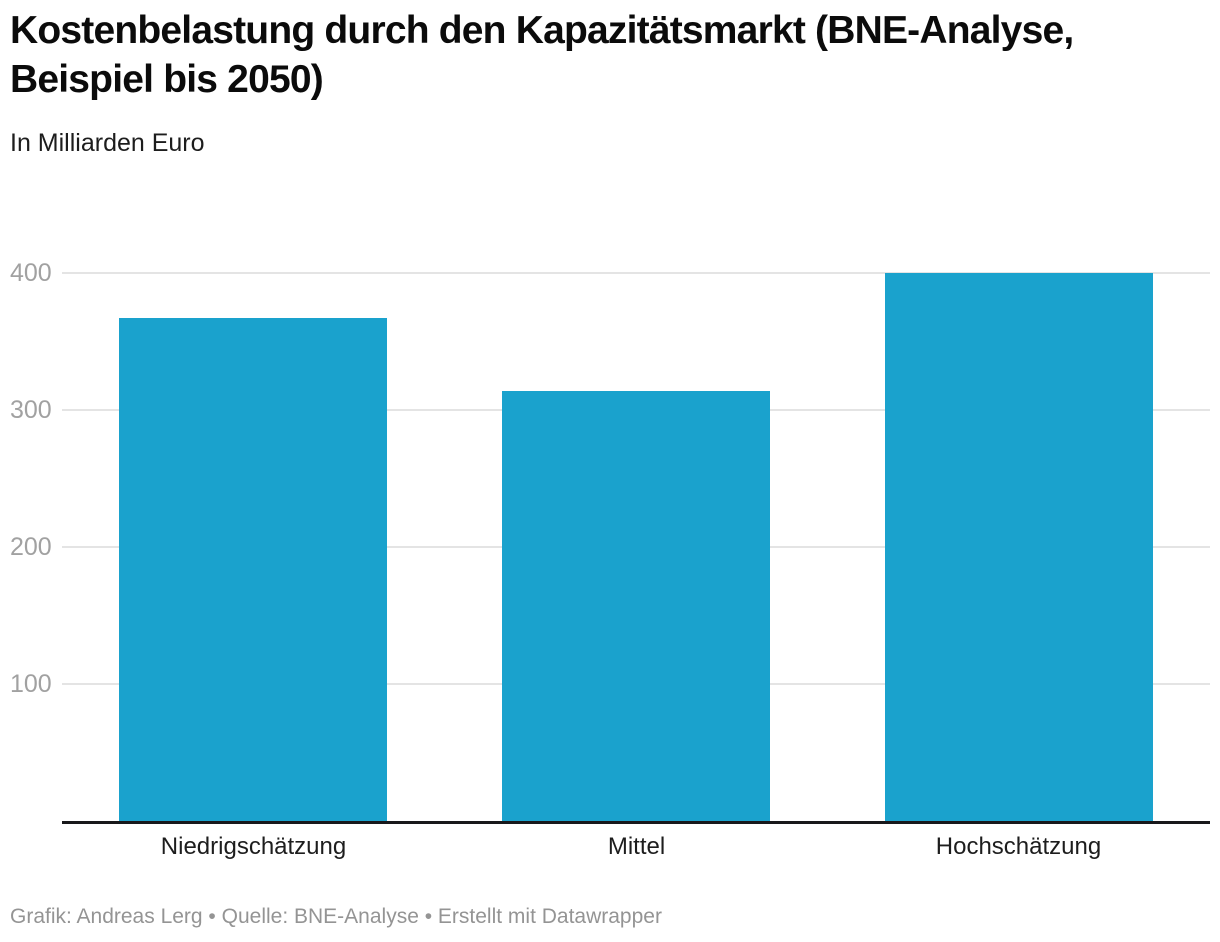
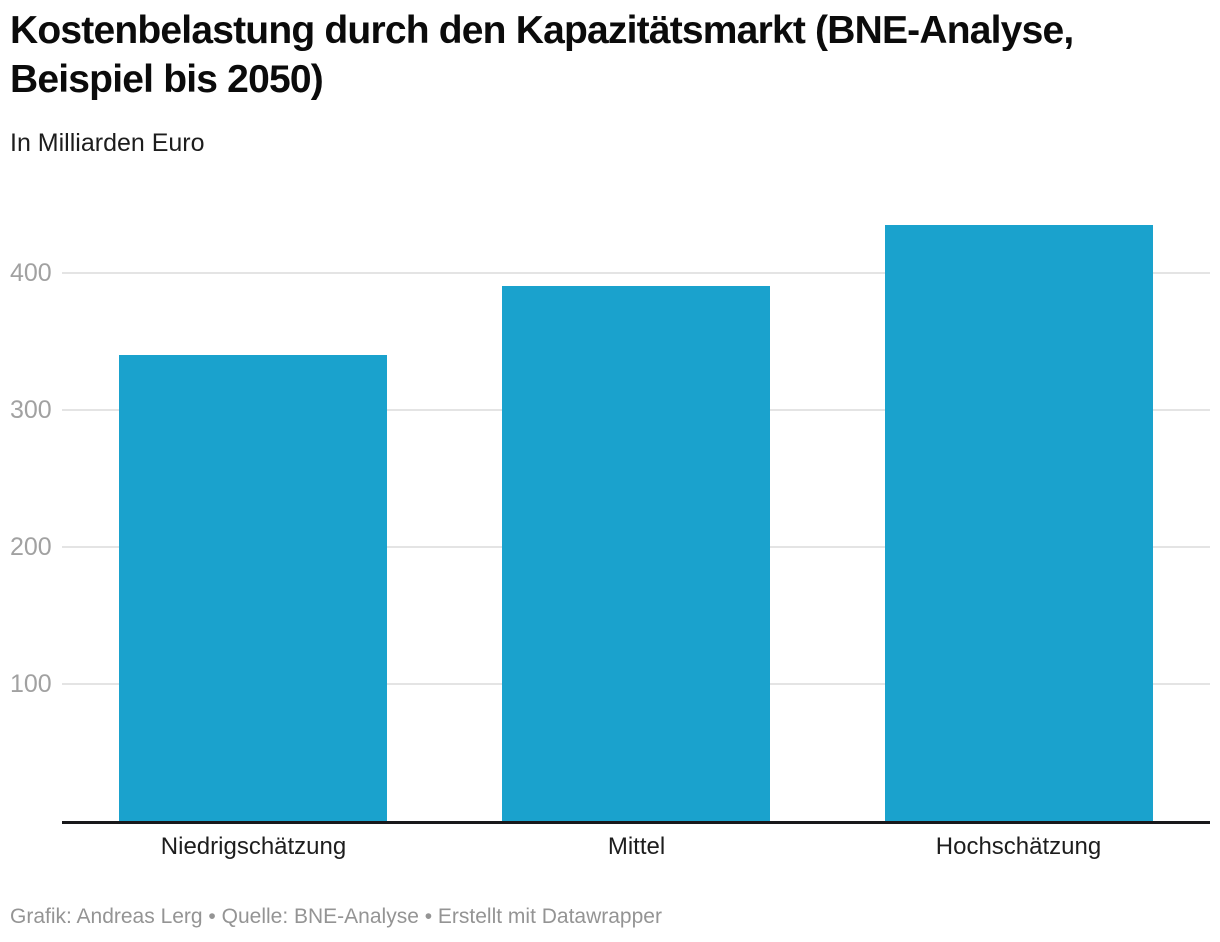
Niedrigschätzung: 367 -> 340
Mittel: 314 -> 390
Hochschätzung: 400 -> 435
